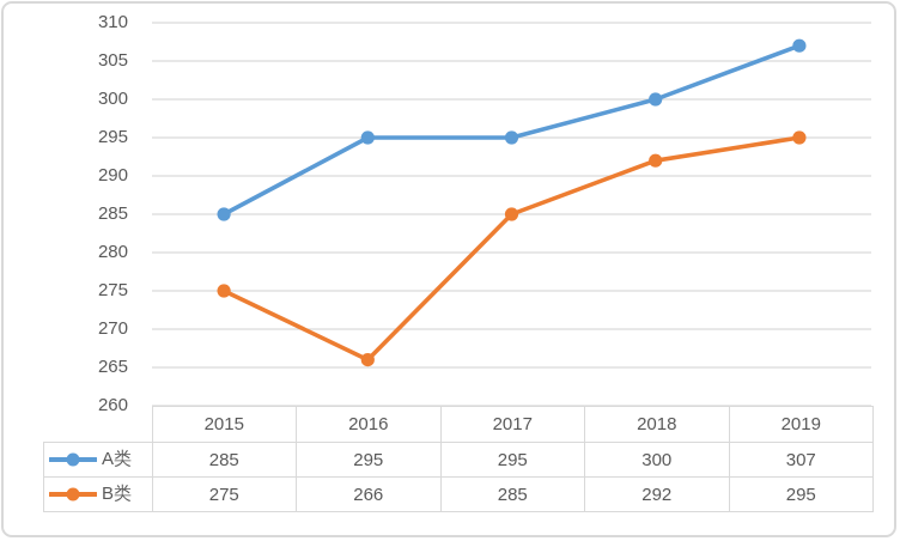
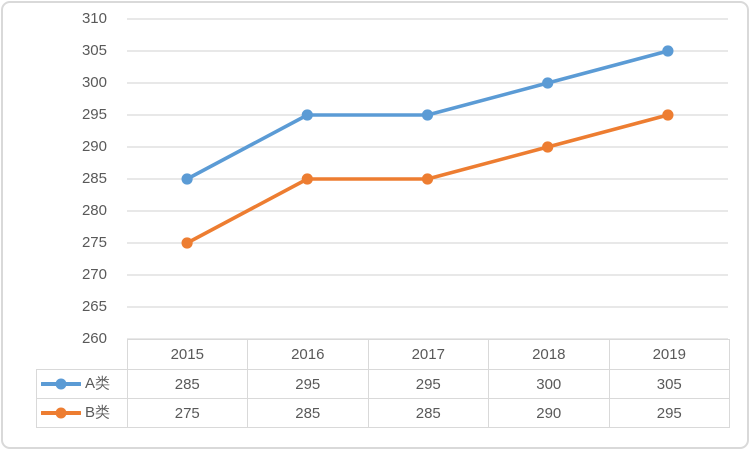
B类/2016: 266 -> 285
B类/2018: 292 -> 290
A类/2019: 307 -> 305
